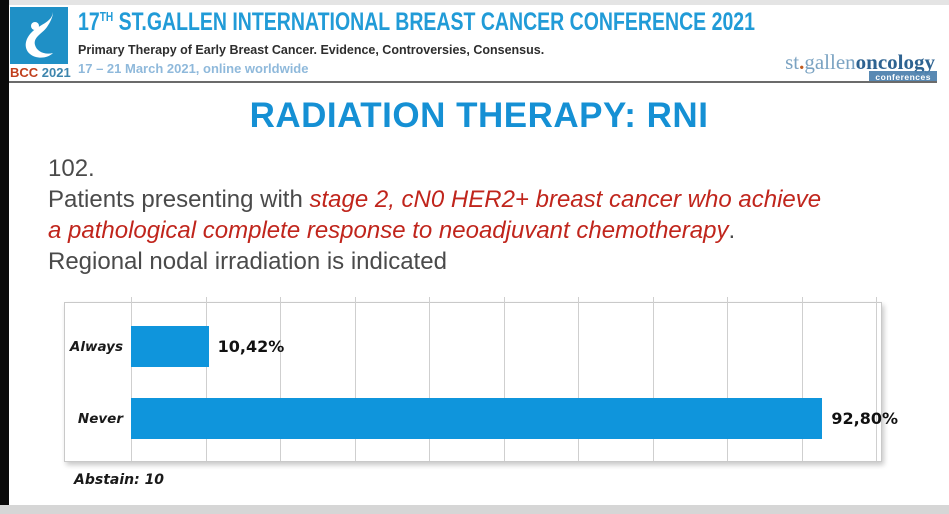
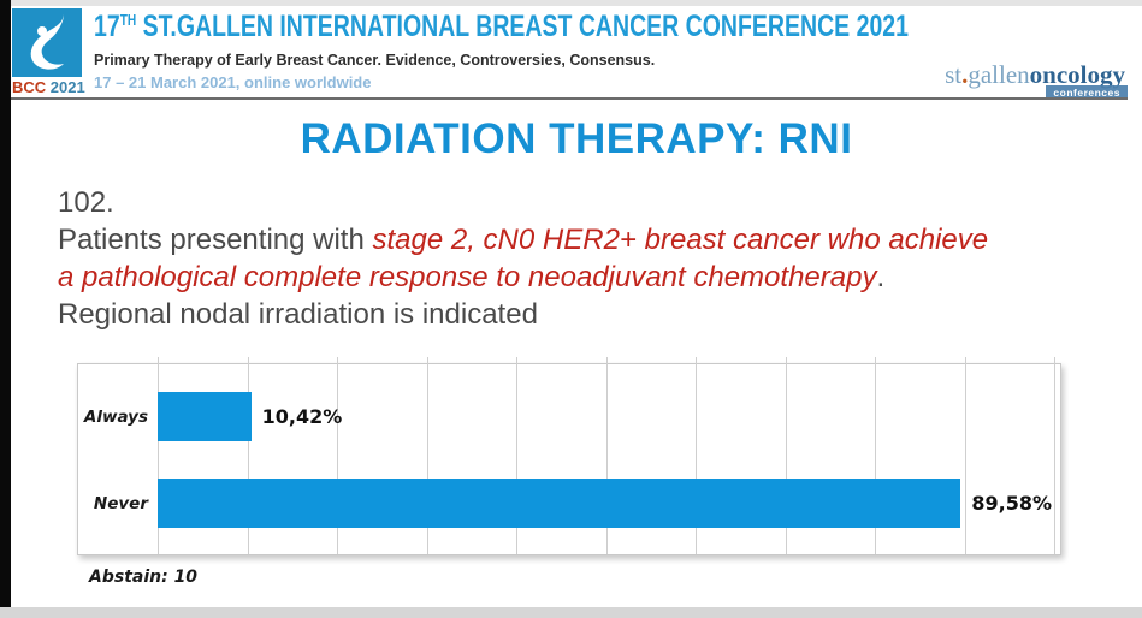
Never: 92,80% -> 89,58%
